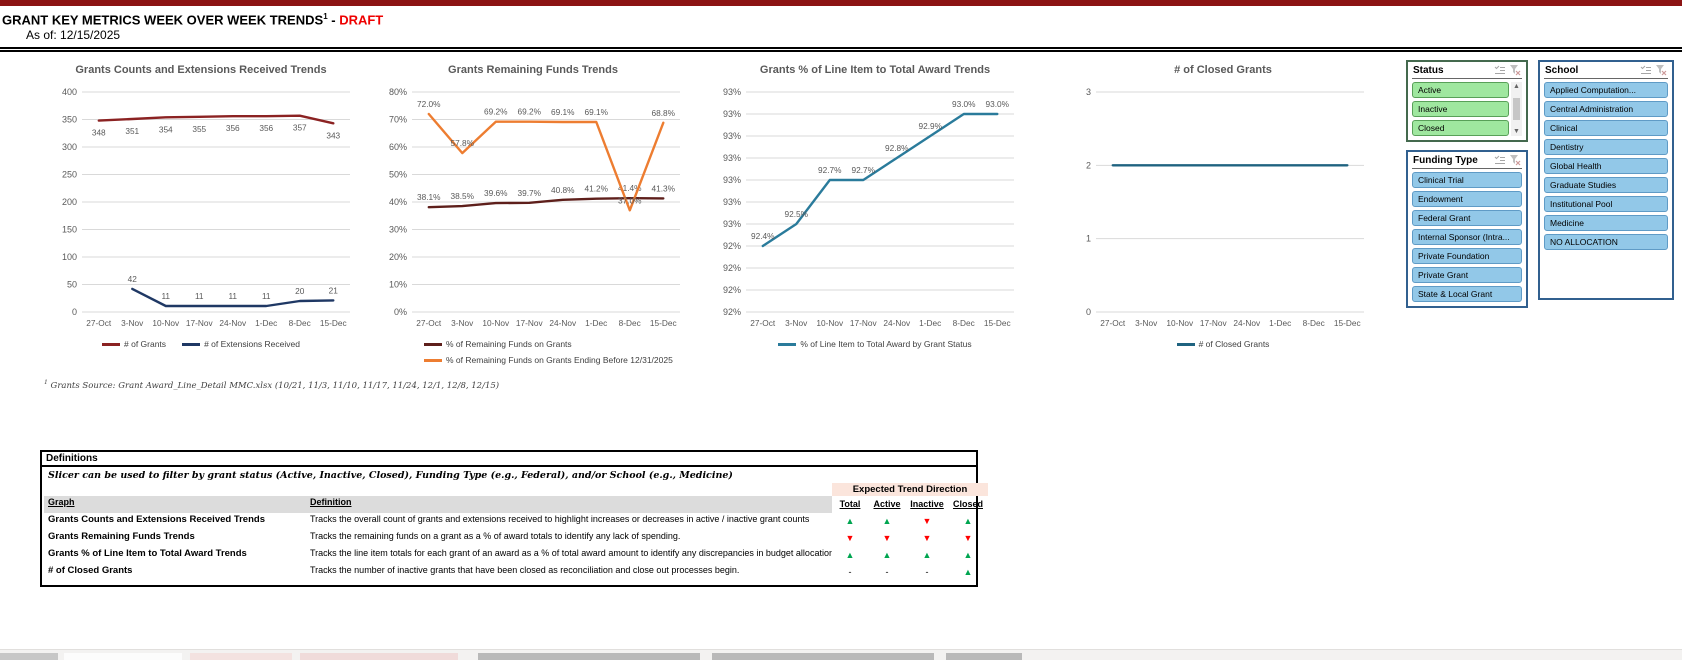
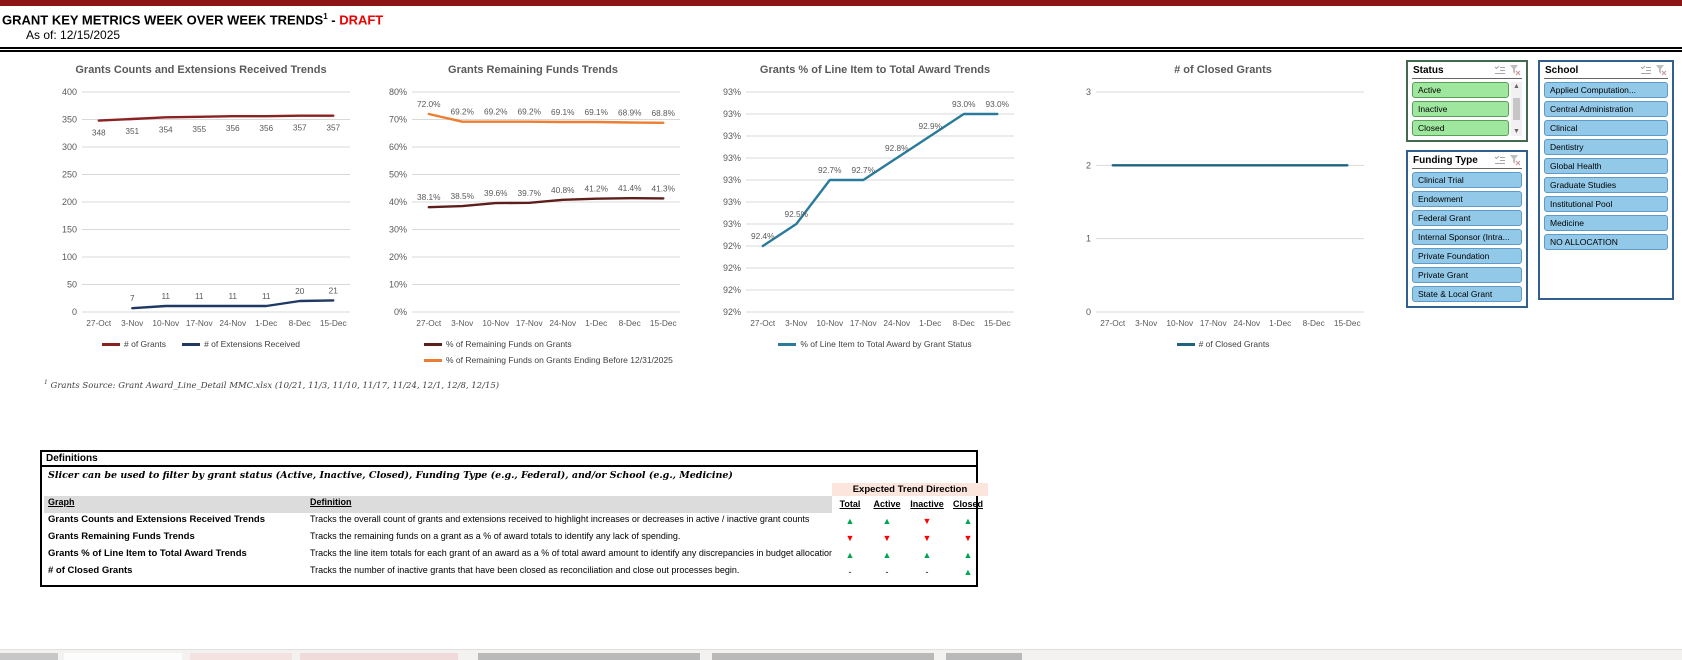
Grants Counts and Extensions Received Trends/# of Extensions Received/3-Nov: 42 -> 7
Grants Counts and Extensions Received Trends/# of Grants/15-Dec: 343 -> 357
Grants Remaining Funds Trends/% of Remaining Funds on Grants Ending Before 12/31/2025/3-Nov: 57.8% -> 69.2%
Grants Remaining Funds Trends/% of Remaining Funds on Grants Ending Before 12/31/2025/8-Dec: 37.0% -> 68.9%
